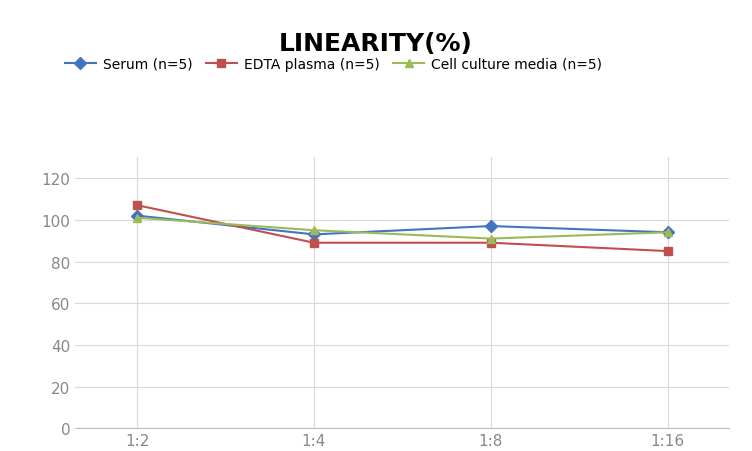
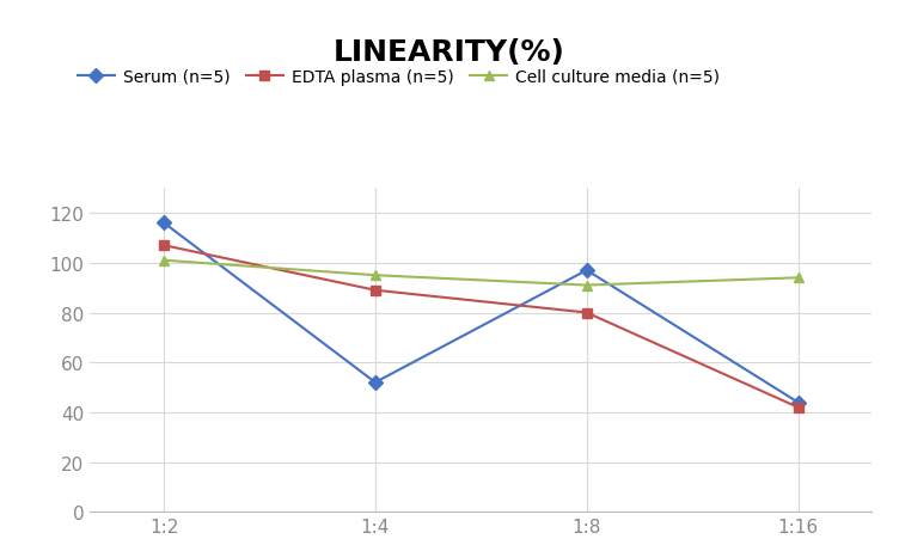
Serum (n=5)/1:2: 102 -> 116
Serum (n=5)/1:4: 93 -> 52
EDTA plasma (n=5)/1:8: 89 -> 80
Serum (n=5)/1:16: 94 -> 44
EDTA plasma (n=5)/1:16: 85 -> 42
